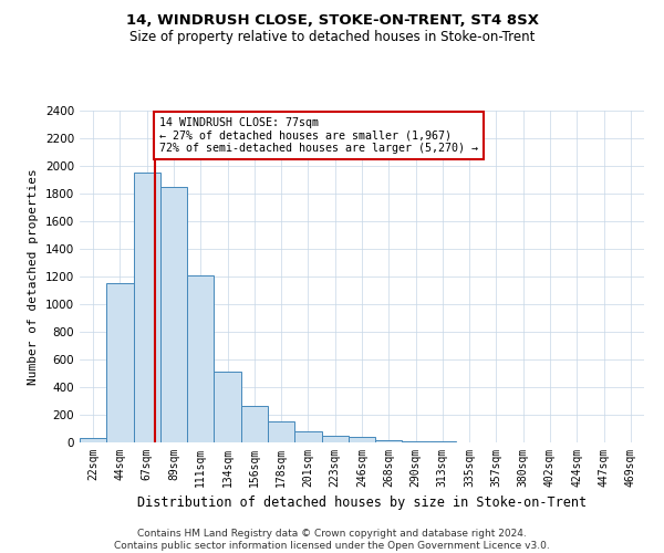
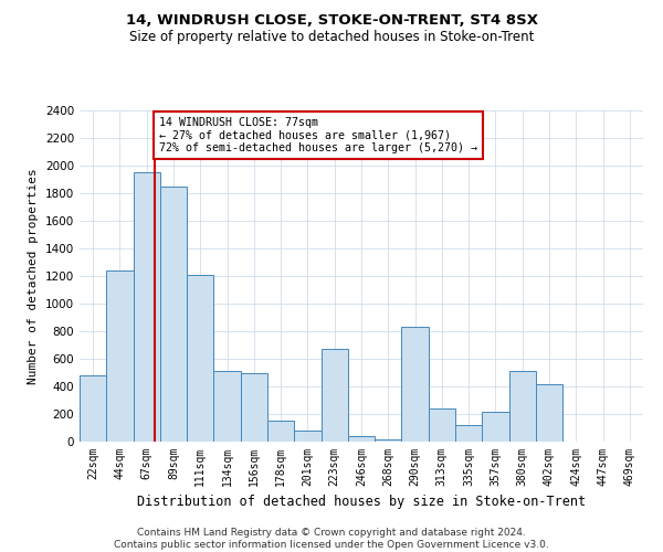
22sqm: 30 -> 480
44sqm: 1150 -> 1240
156sqm: 260 -> 500
223sqm: 40 -> 670
290sqm: 10 -> 830
313sqm: 0 -> 240
335sqm: 0 -> 120
357sqm: 0 -> 220
380sqm: 0 -> 510
402sqm: 0 -> 420
